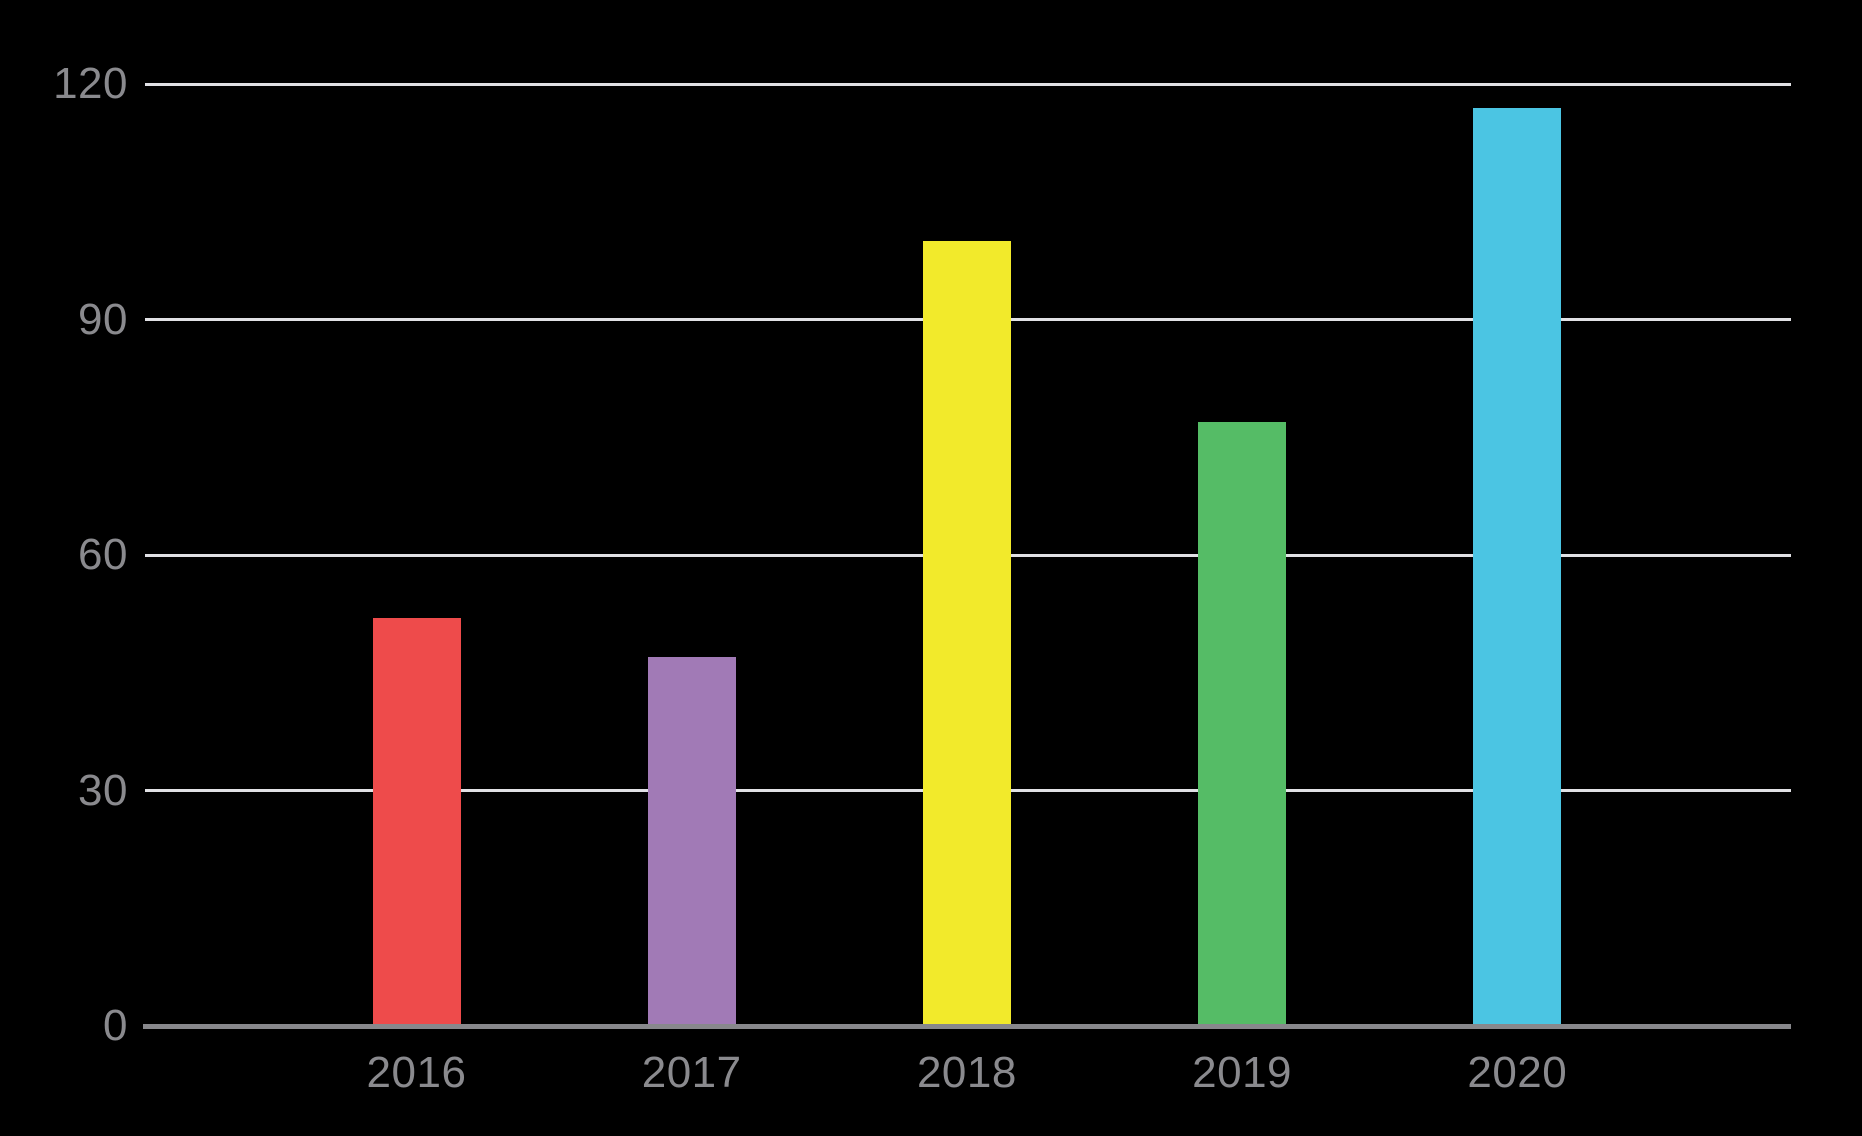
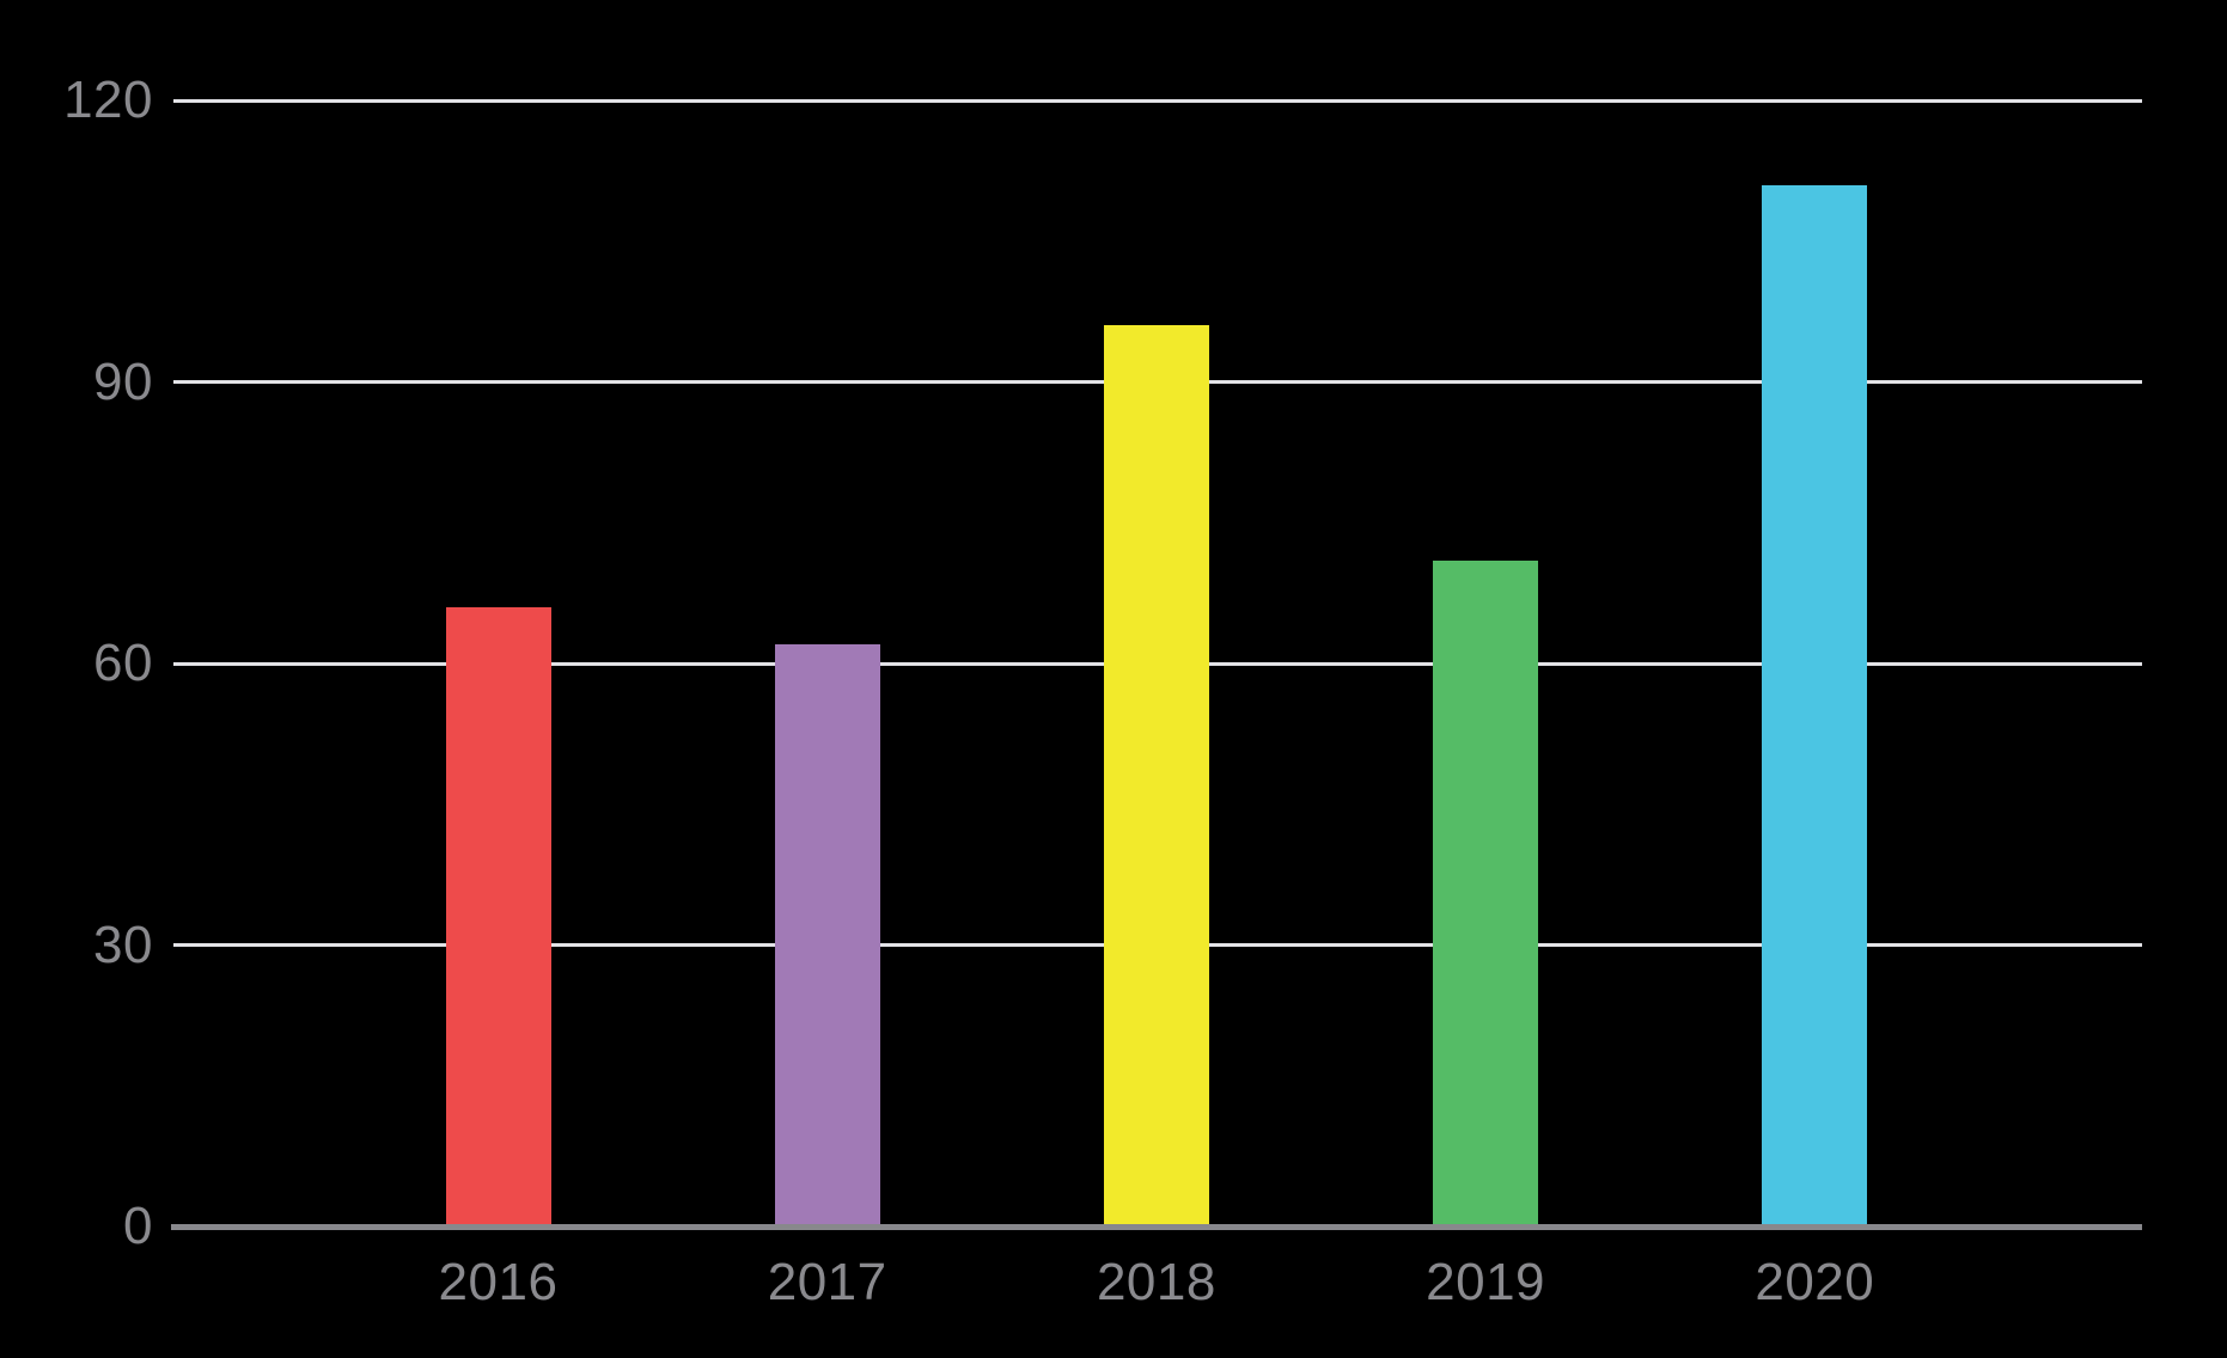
2016: 52 -> 66
2017: 47 -> 62
2018: 100 -> 96
2019: 77 -> 71
2020: 117 -> 111
